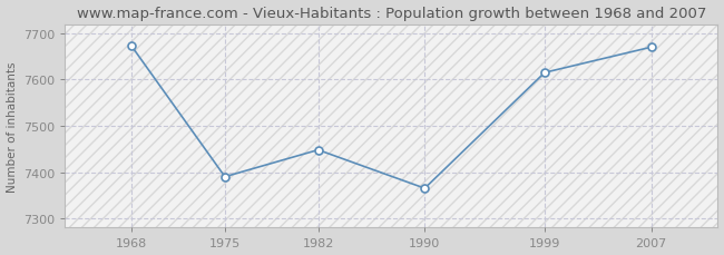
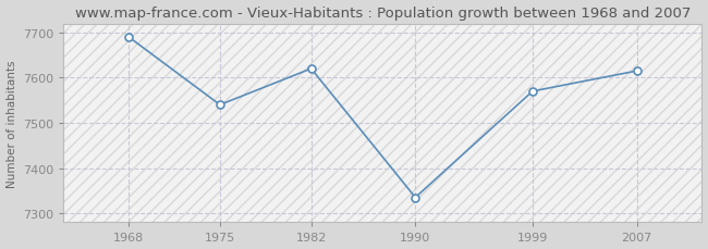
1968: 7672 -> 7690
1975: 7390 -> 7540
1982: 7448 -> 7620
1990: 7365 -> 7335
1999: 7615 -> 7570
2007: 7670 -> 7615
